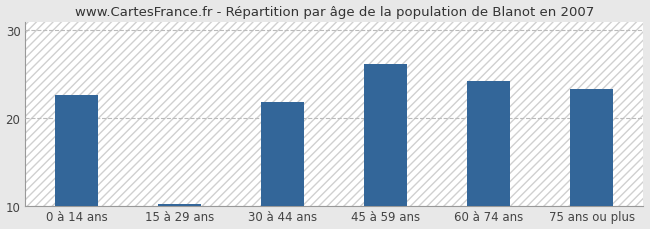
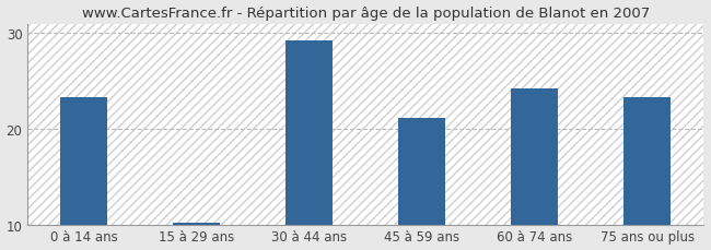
0 à 14 ans: 22.6 -> 23.3
30 à 44 ans: 21.8 -> 29.2
45 à 59 ans: 26.2 -> 21.1
